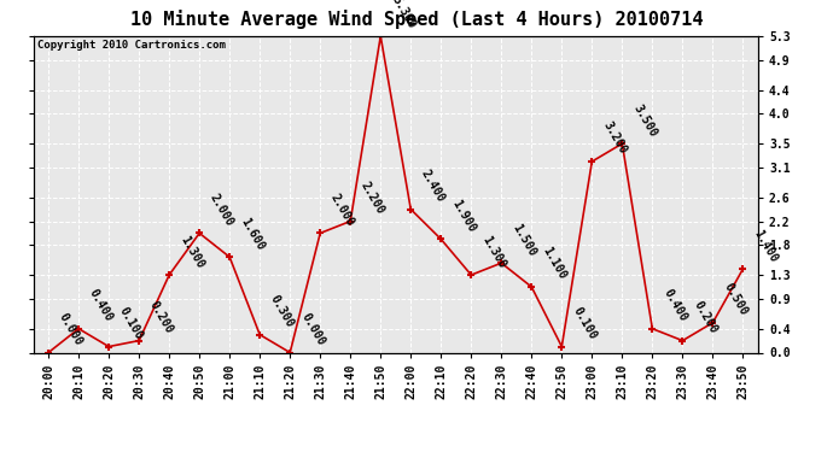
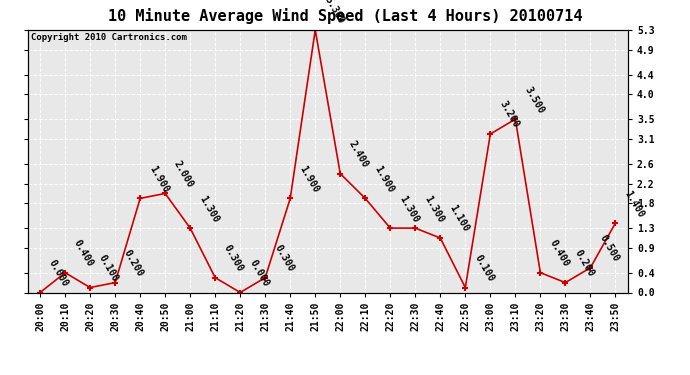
20:40: 1.300 -> 1.900
21:00: 1.600 -> 1.300
21:30: 2.000 -> 0.300
21:40: 2.200 -> 1.900
22:30: 1.500 -> 1.300
